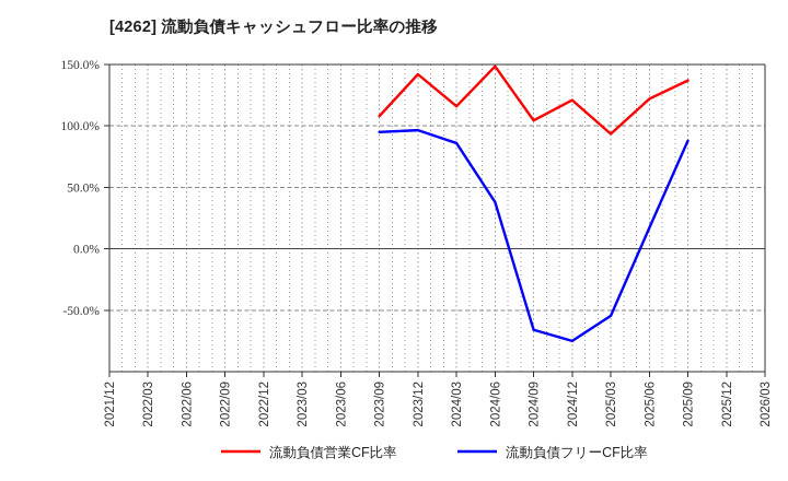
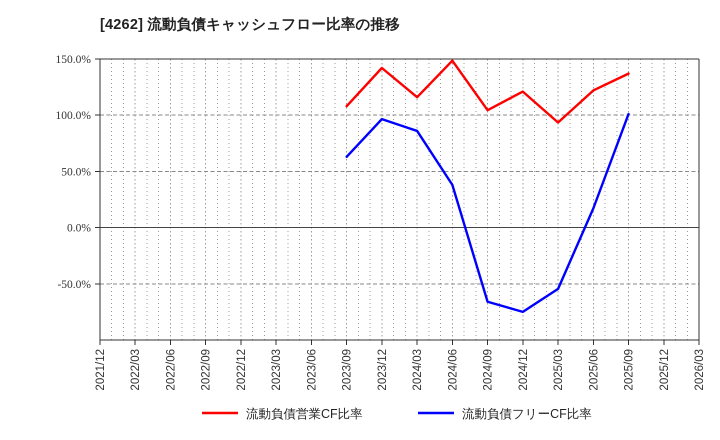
流動負債フリーCF比率/2023/09: 95% -> 63%
流動負債フリーCF比率/2025/09: 88% -> 101%
